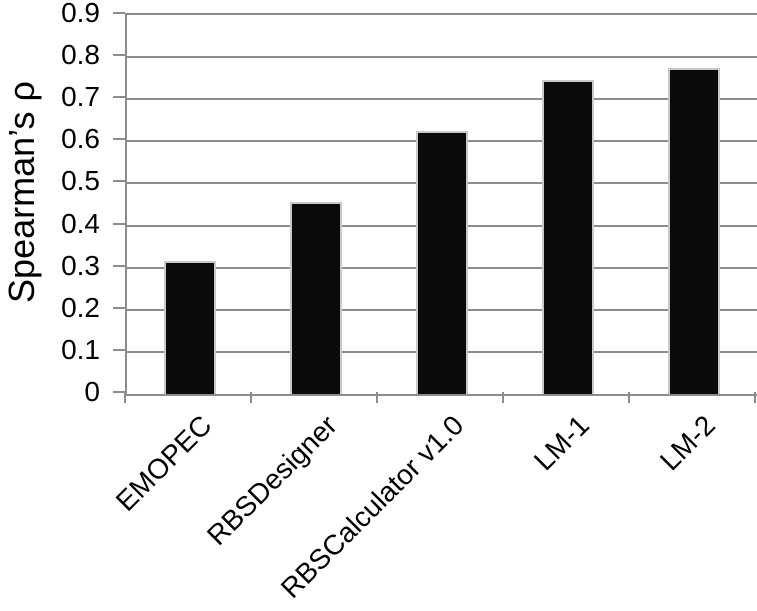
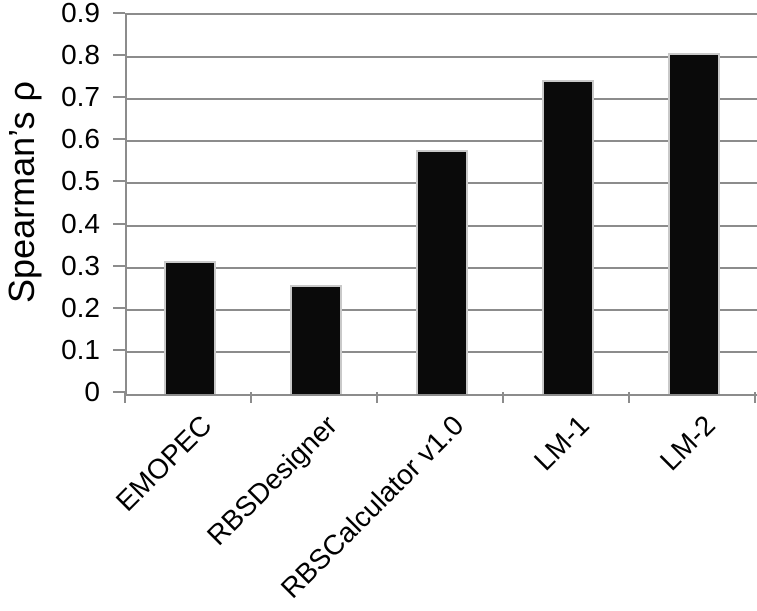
RBSDesigner: 0.46 -> 0.26
RBSCalculator v1.0: 0.62 -> 0.58
LM-2: 0.78 -> 0.81
